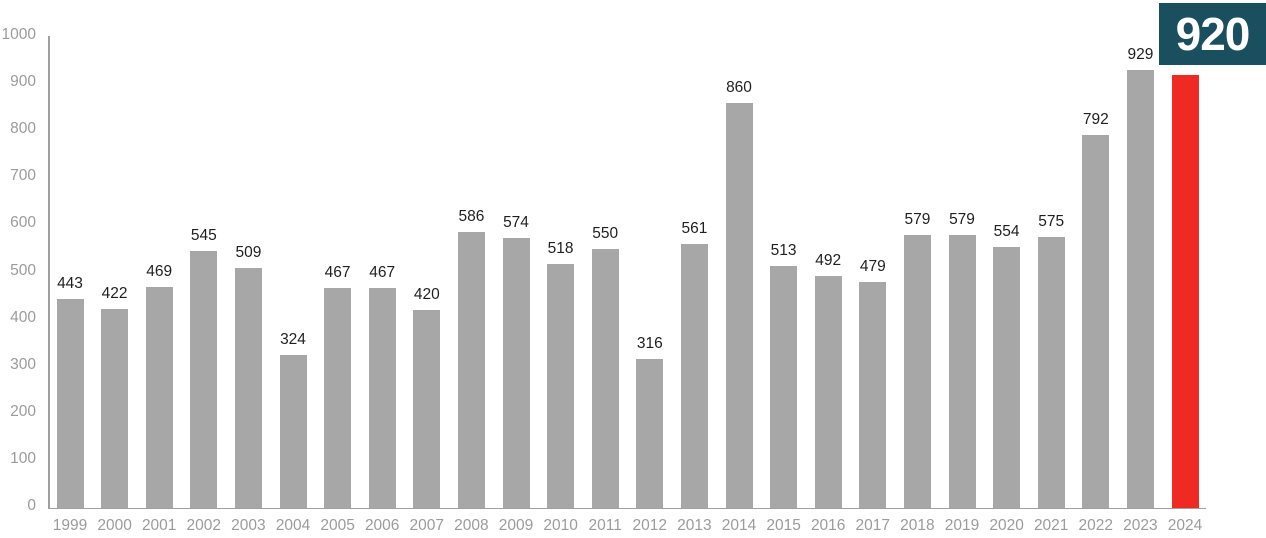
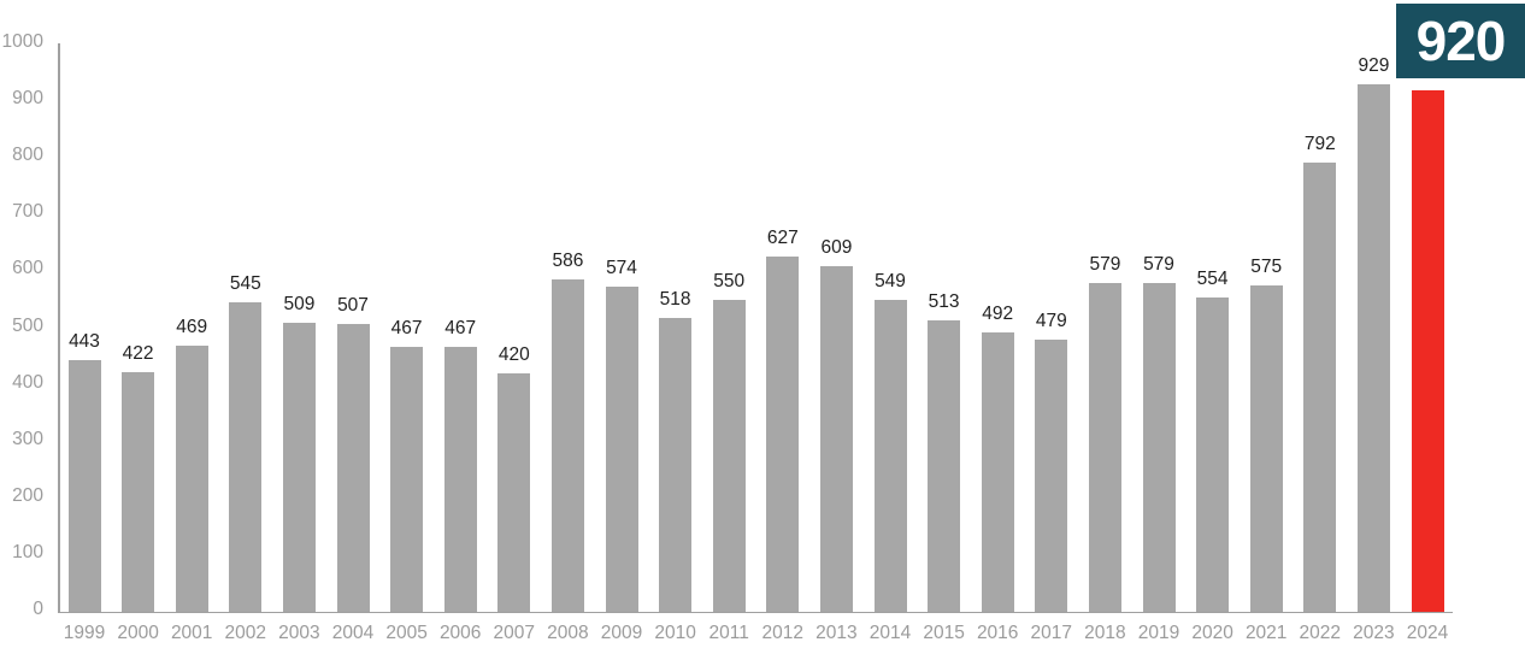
2004: 324 -> 507
2012: 316 -> 627
2013: 561 -> 609
2014: 860 -> 549
